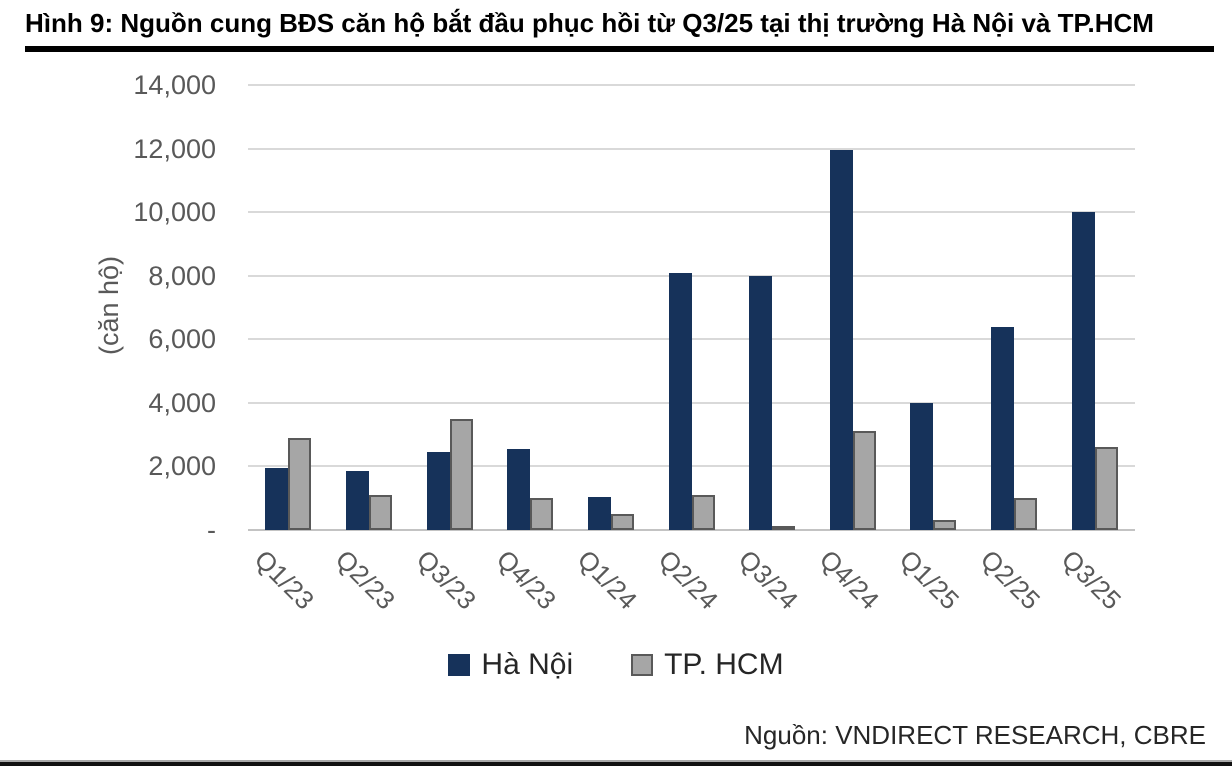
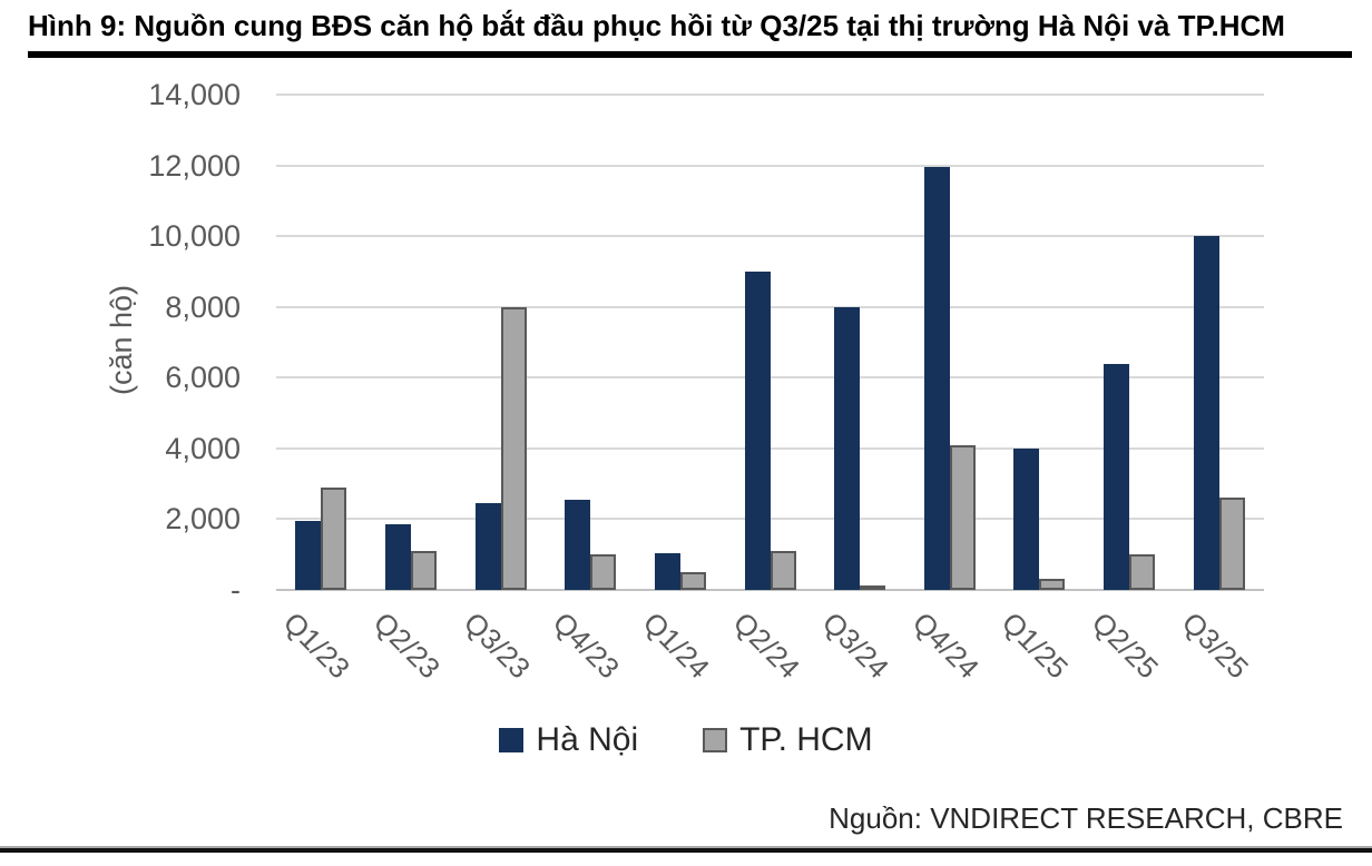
TP. HCM/Q3/23: 3500 -> 8000
Hà Nội/Q2/24: 8100 -> 9000
TP. HCM/Q4/24: 3100 -> 4100
